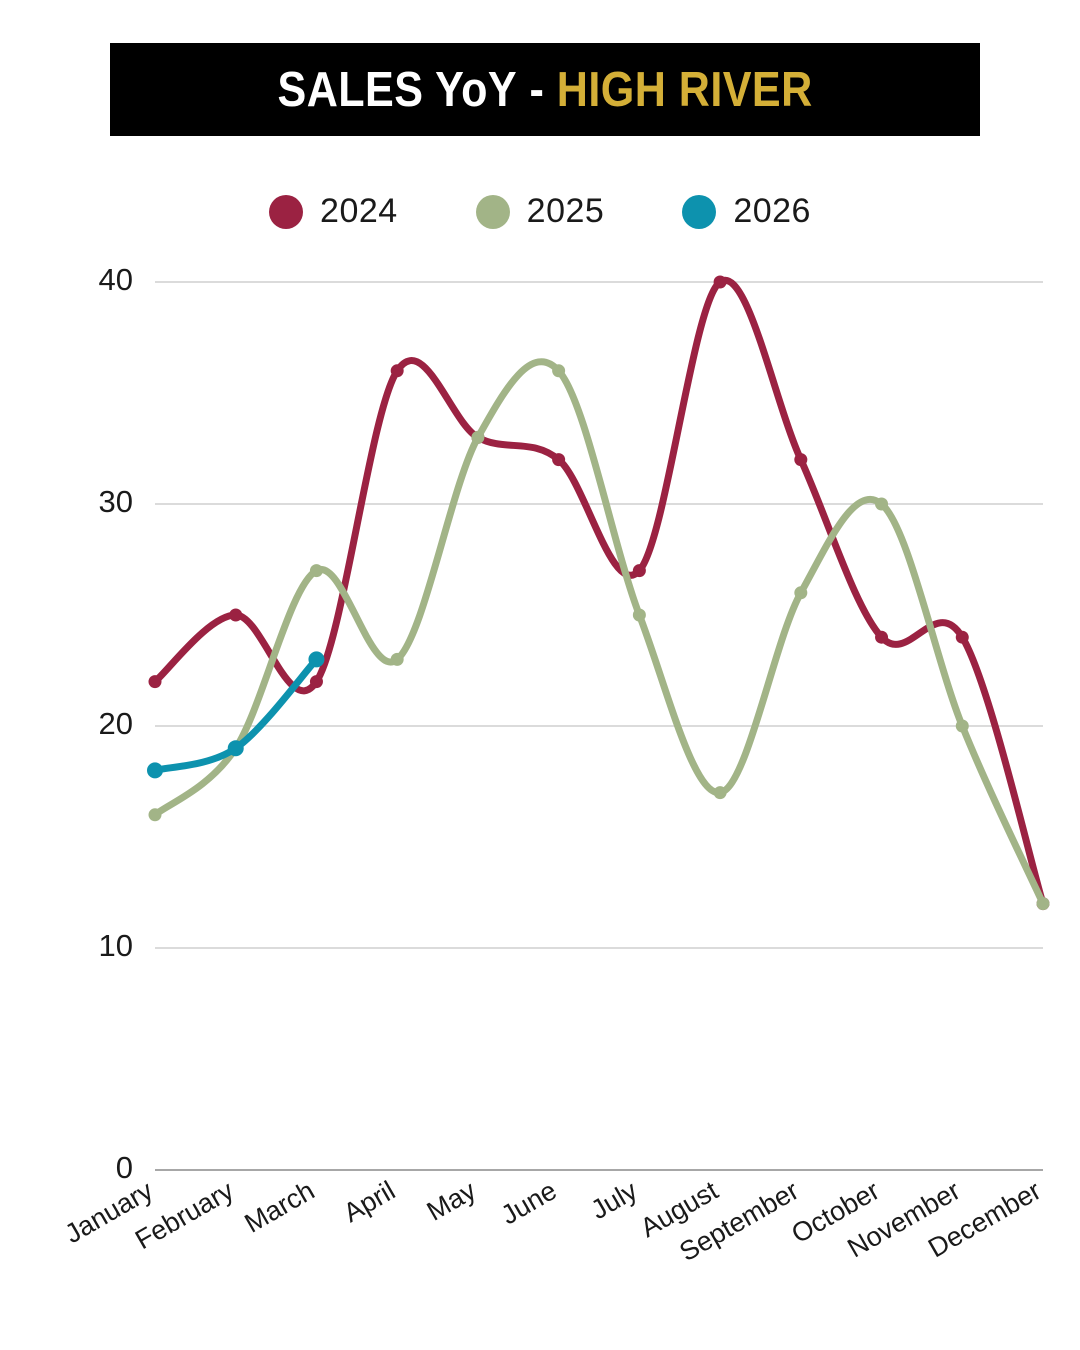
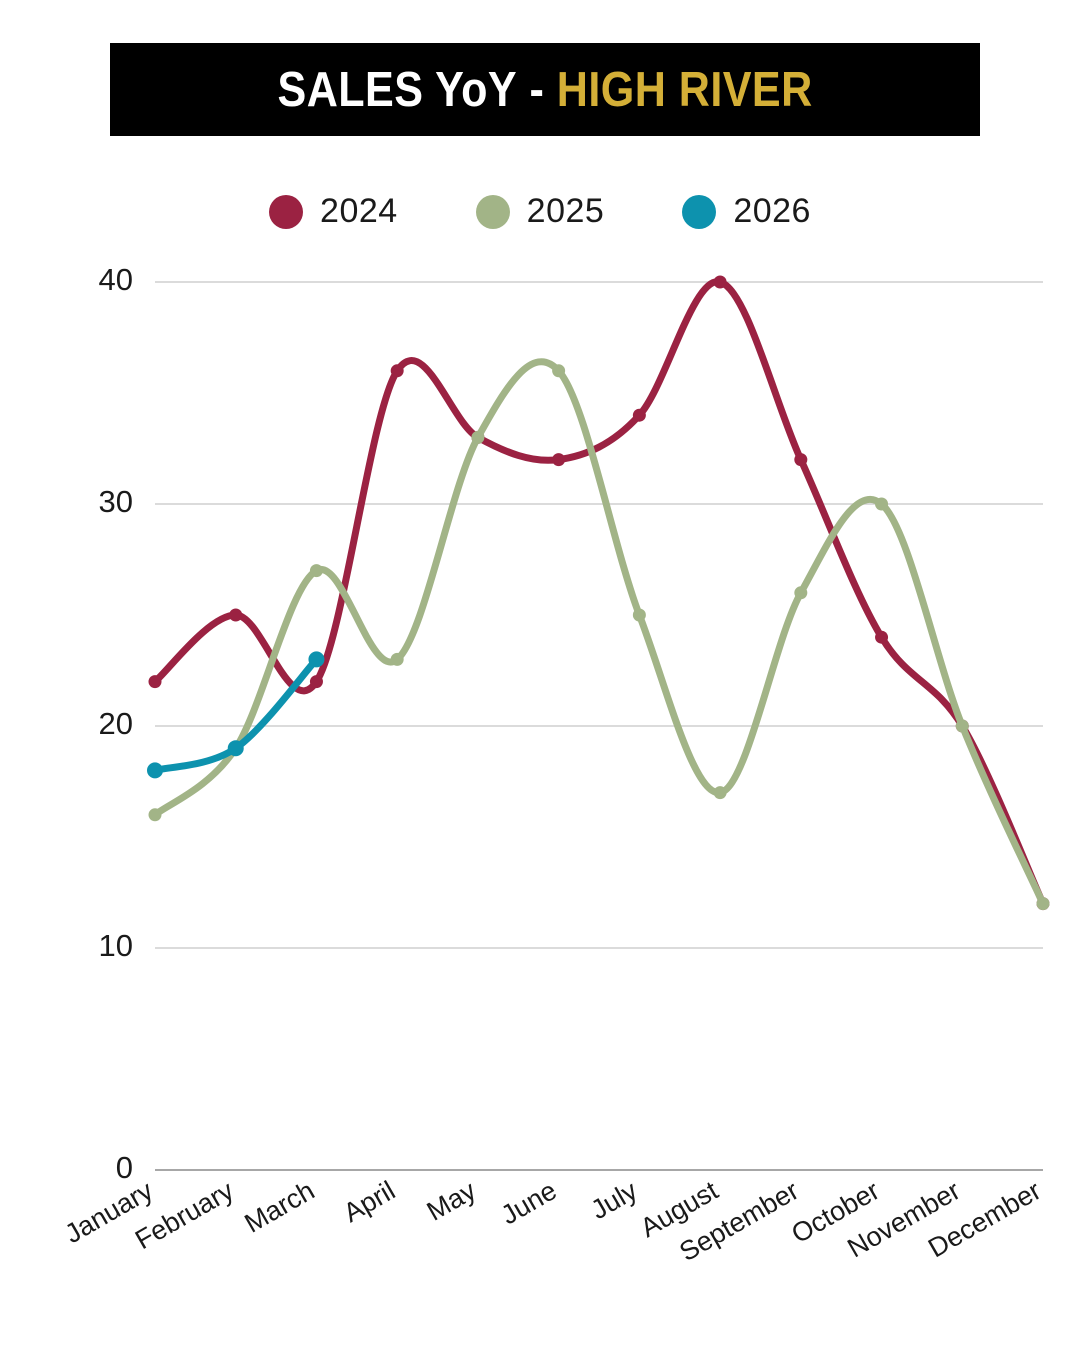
2024/July: 27 -> 34
2024/November: 24 -> 20
